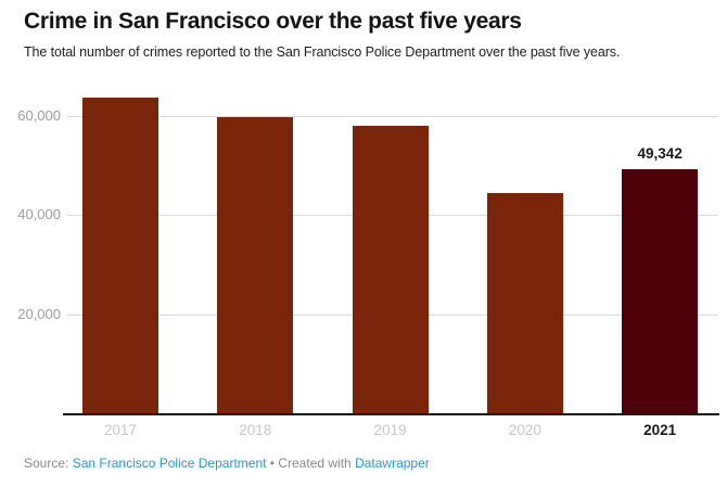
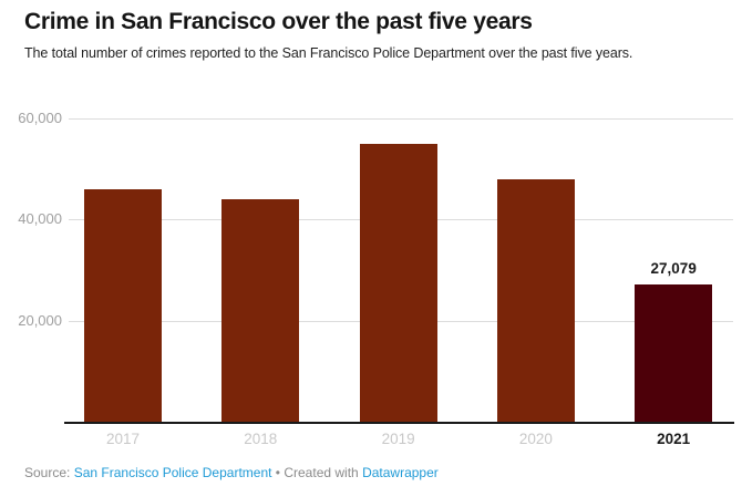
2017: 64000 -> 46000
2018: 60000 -> 44000
2019: 58000 -> 55000
2020: 44000 -> 48000
2021: 49,342 -> 27,079
